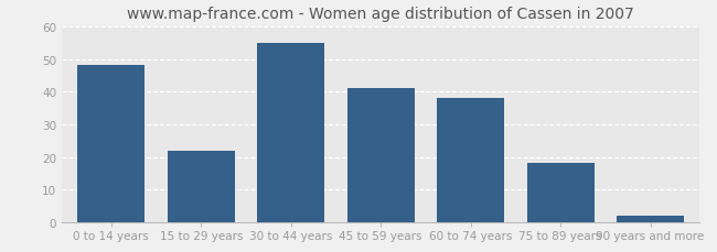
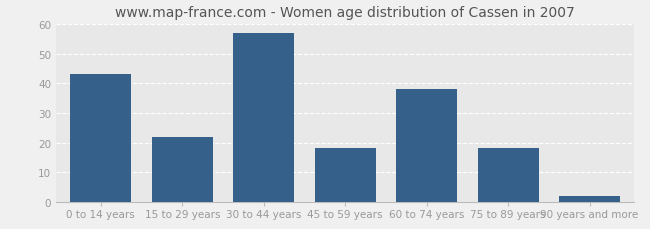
0 to 14 years: 48 -> 43
30 to 44 years: 55 -> 57
45 to 59 years: 41 -> 18
